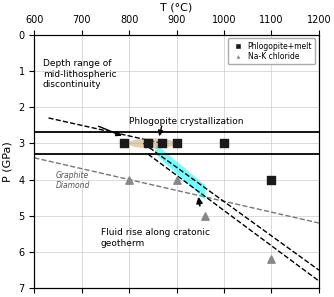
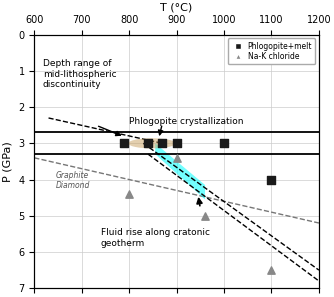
Na-K chloride/800: 4.0 -> 4.4
Na-K chloride/900: 4.0 -> 3.4
Na-K chloride/1100: 6.2 -> 6.5
